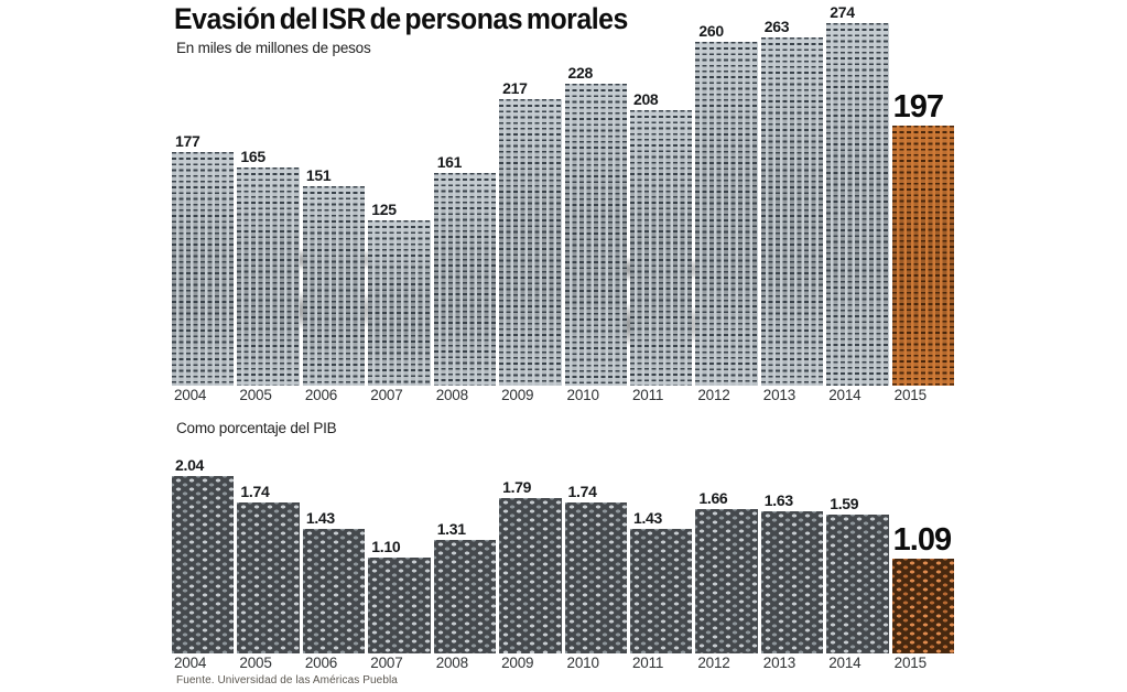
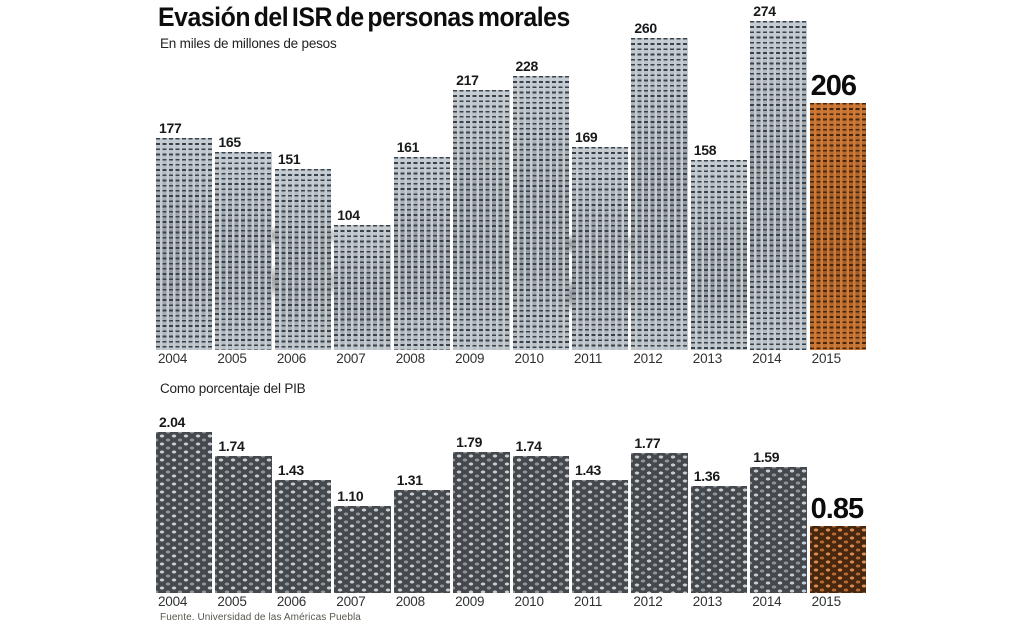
Evasión del ISR de personas morales/2007: 125 -> 104
Evasión del ISR de personas morales/2011: 208 -> 169
Evasión del ISR de personas morales/2013: 263 -> 158
Evasión del ISR de personas morales/2015: 197 -> 206
Como porcentaje del PIB/2012: 1.66 -> 1.77
Como porcentaje del PIB/2013: 1.63 -> 1.36
Como porcentaje del PIB/2015: 1.09 -> 0.85
